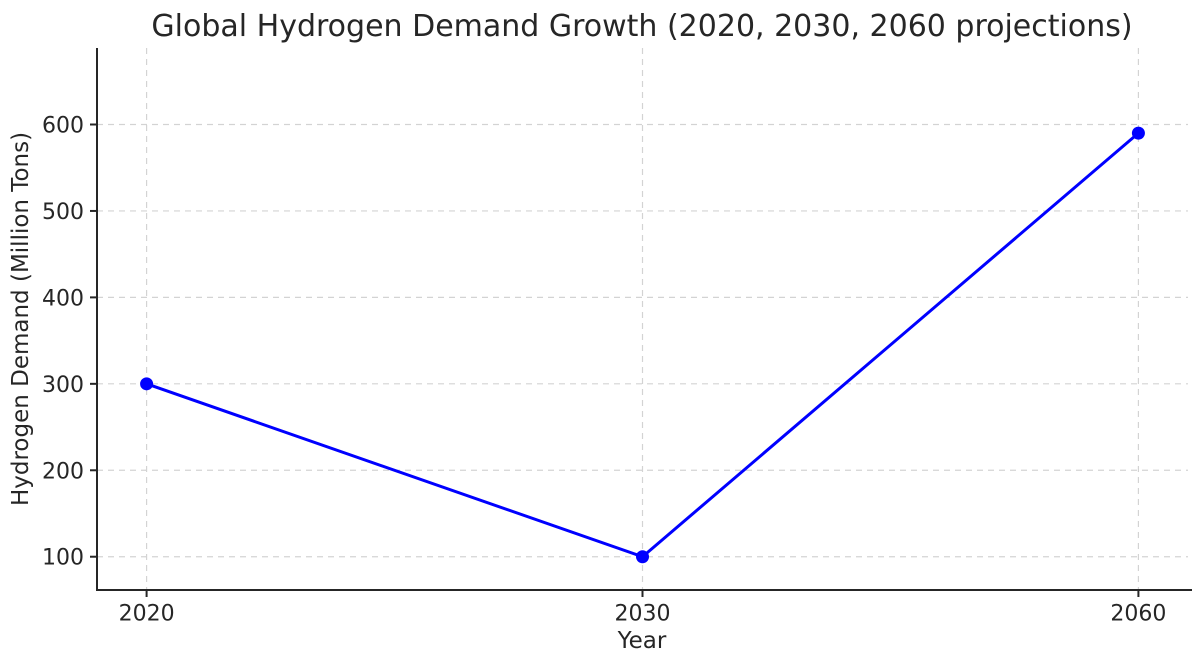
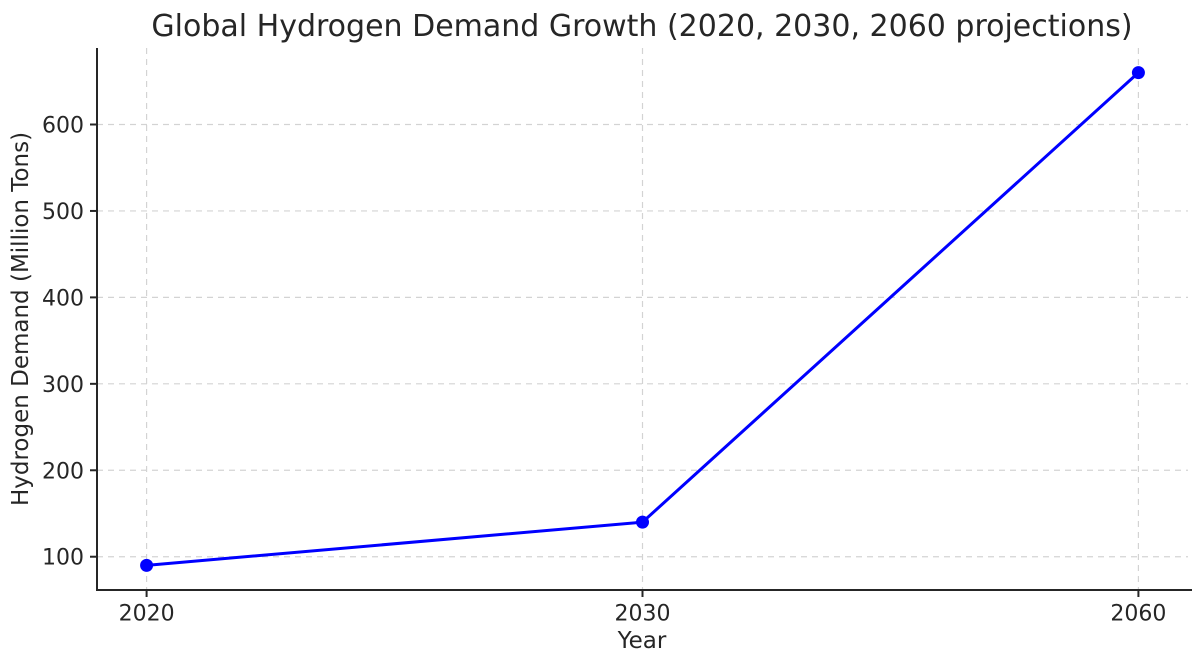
2020: 300 -> 90
2030: 100 -> 140
2060: 590 -> 660
